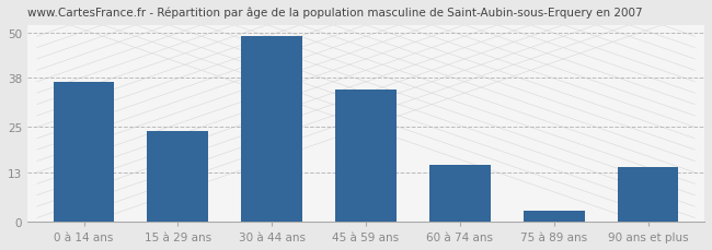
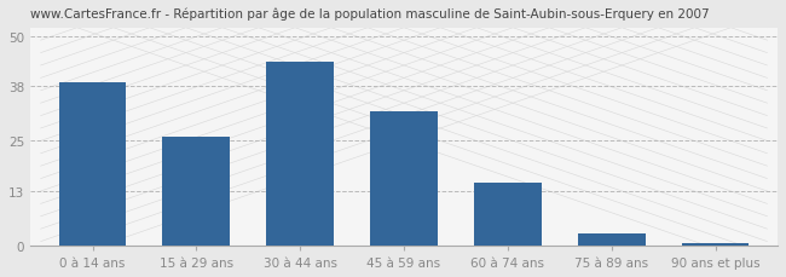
0 à 14 ans: 37.0 -> 39.0
15 à 29 ans: 24.0 -> 26.0
30 à 44 ans: 49.0 -> 44.0
45 à 59 ans: 35.0 -> 32.0
90 ans et plus: 14.5 -> 0.5
